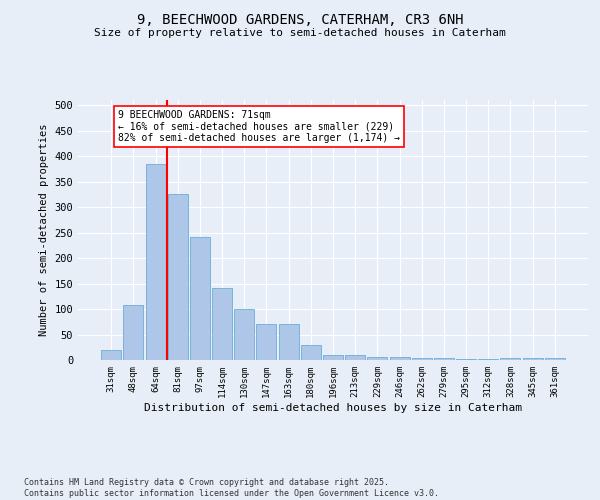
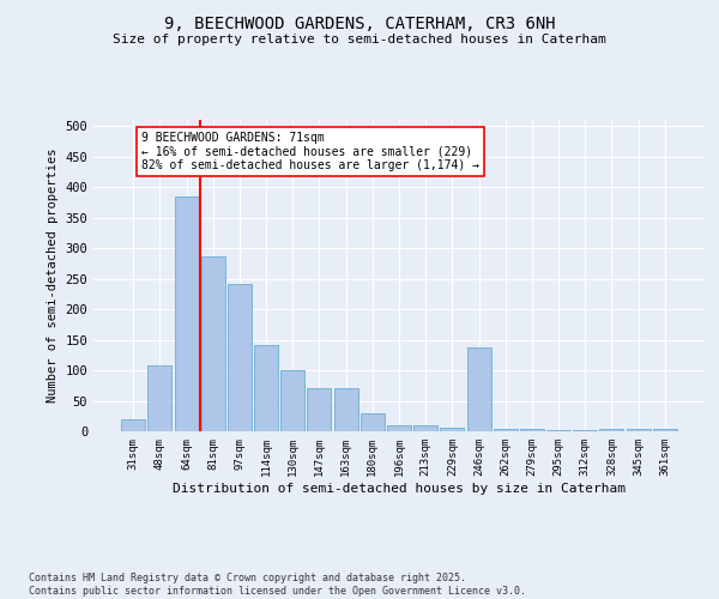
81sqm: 325 -> 286
246sqm: 6 -> 138
